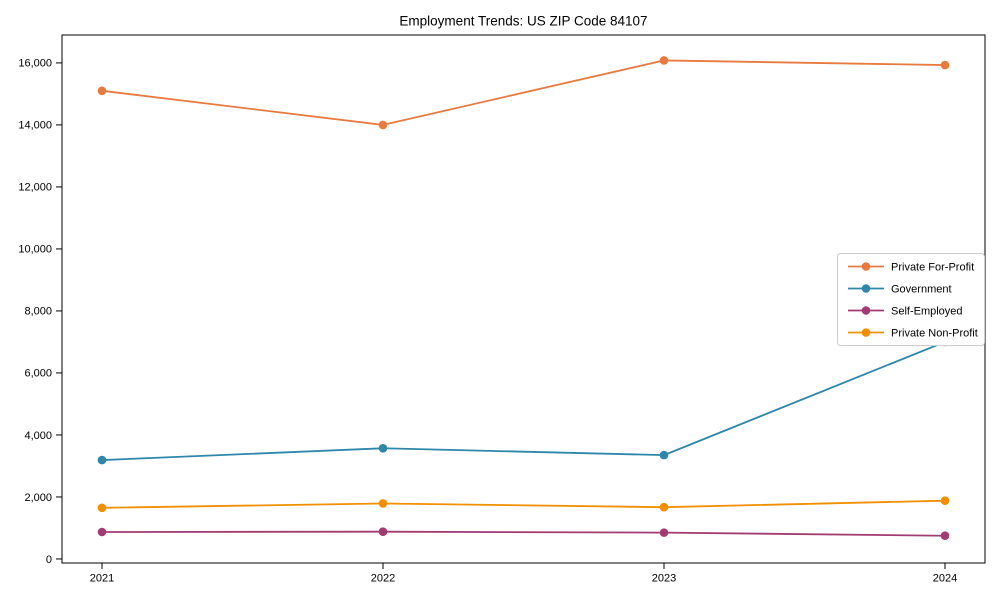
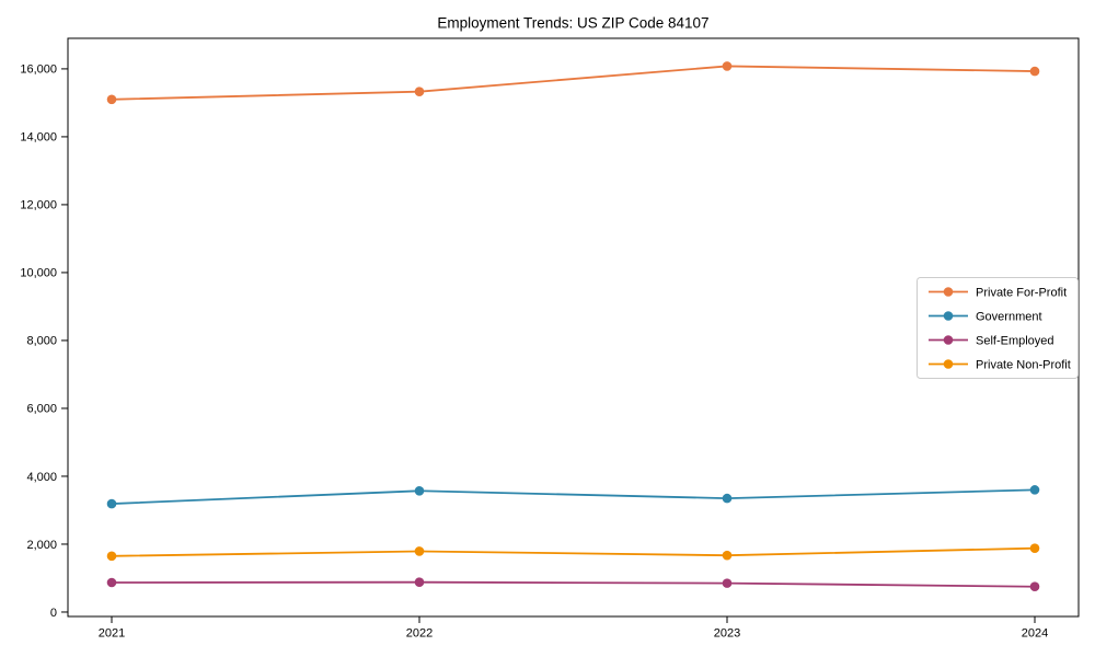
Private For-Profit/2022: 14000 -> 15300
Government/2024: 7000 -> 3600
